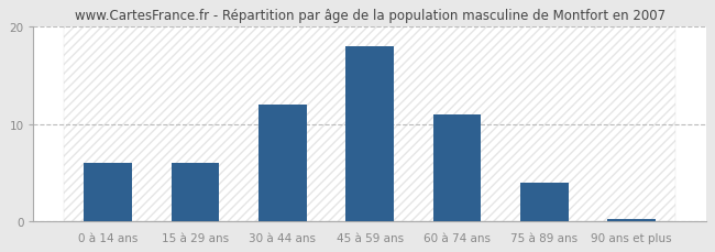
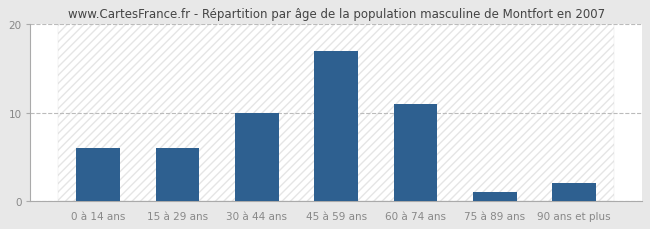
30 à 44 ans: 12.0 -> 10.0
45 à 59 ans: 18.0 -> 17.0
75 à 89 ans: 4.0 -> 1.0
90 ans et plus: 0.2 -> 2.0
